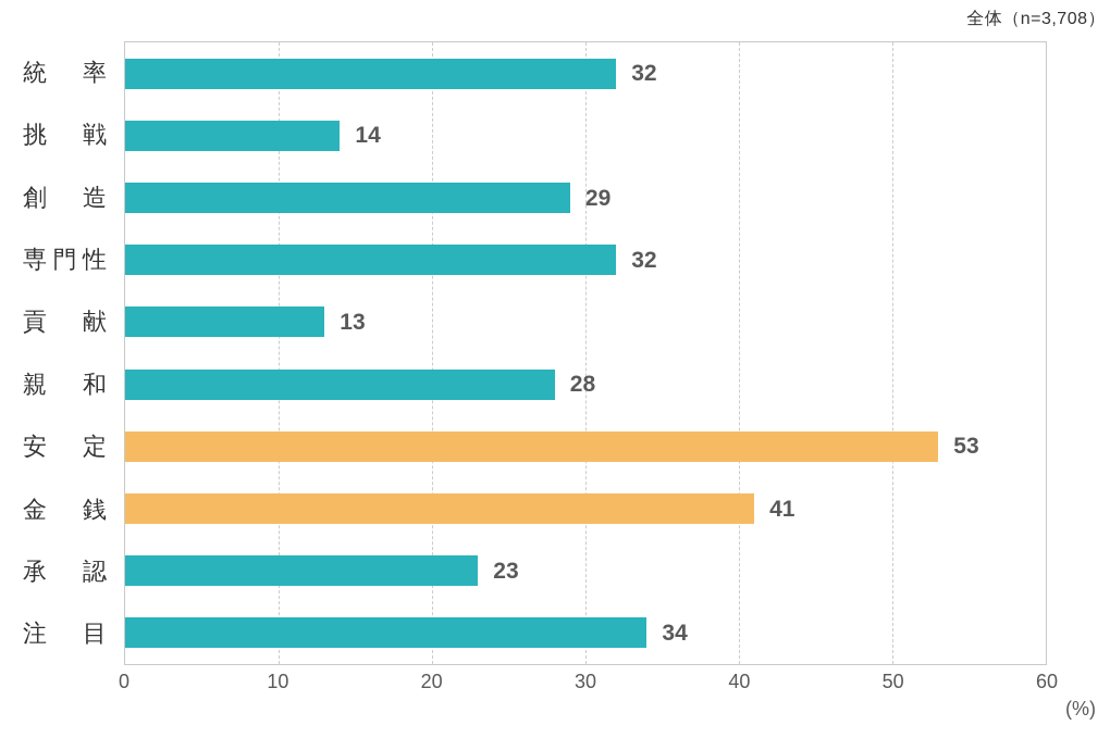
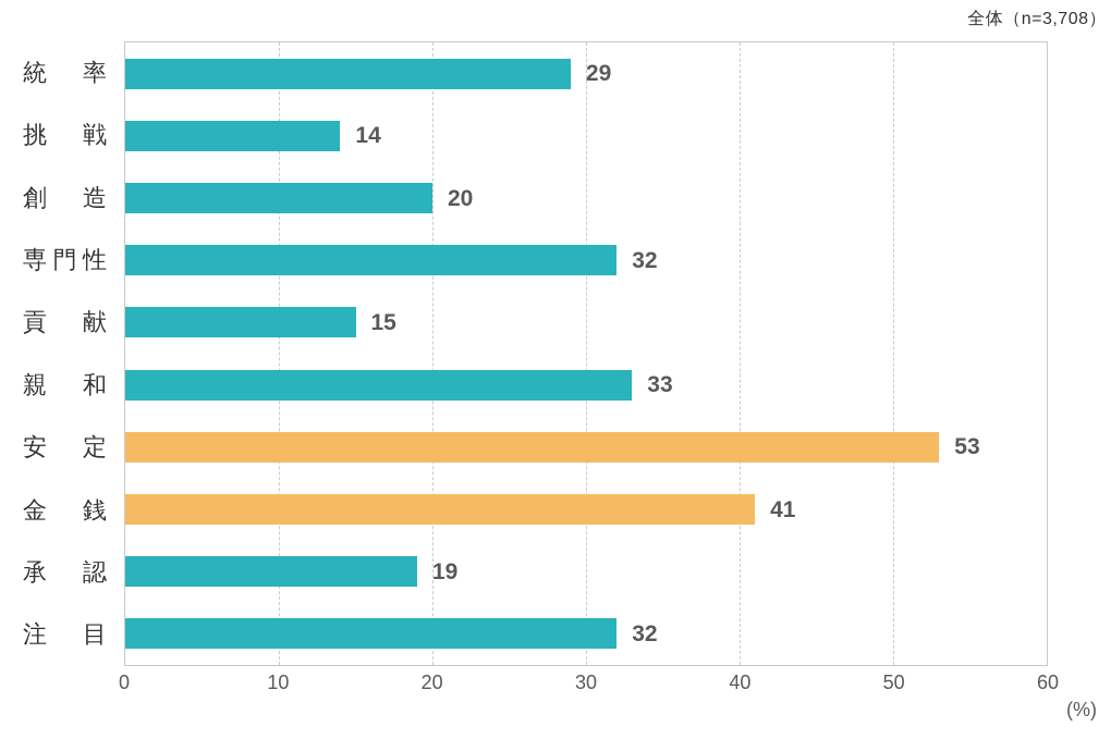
統率: 32 -> 29
創造: 29 -> 20
貢献: 13 -> 15
親和: 28 -> 33
承認: 23 -> 19
注目: 34 -> 32
